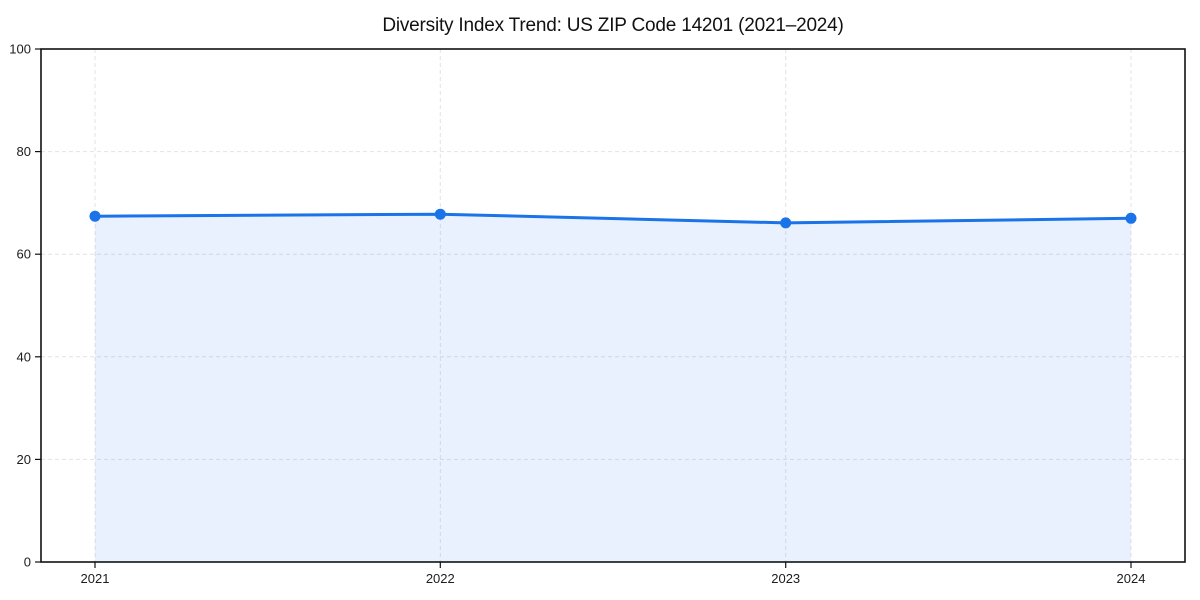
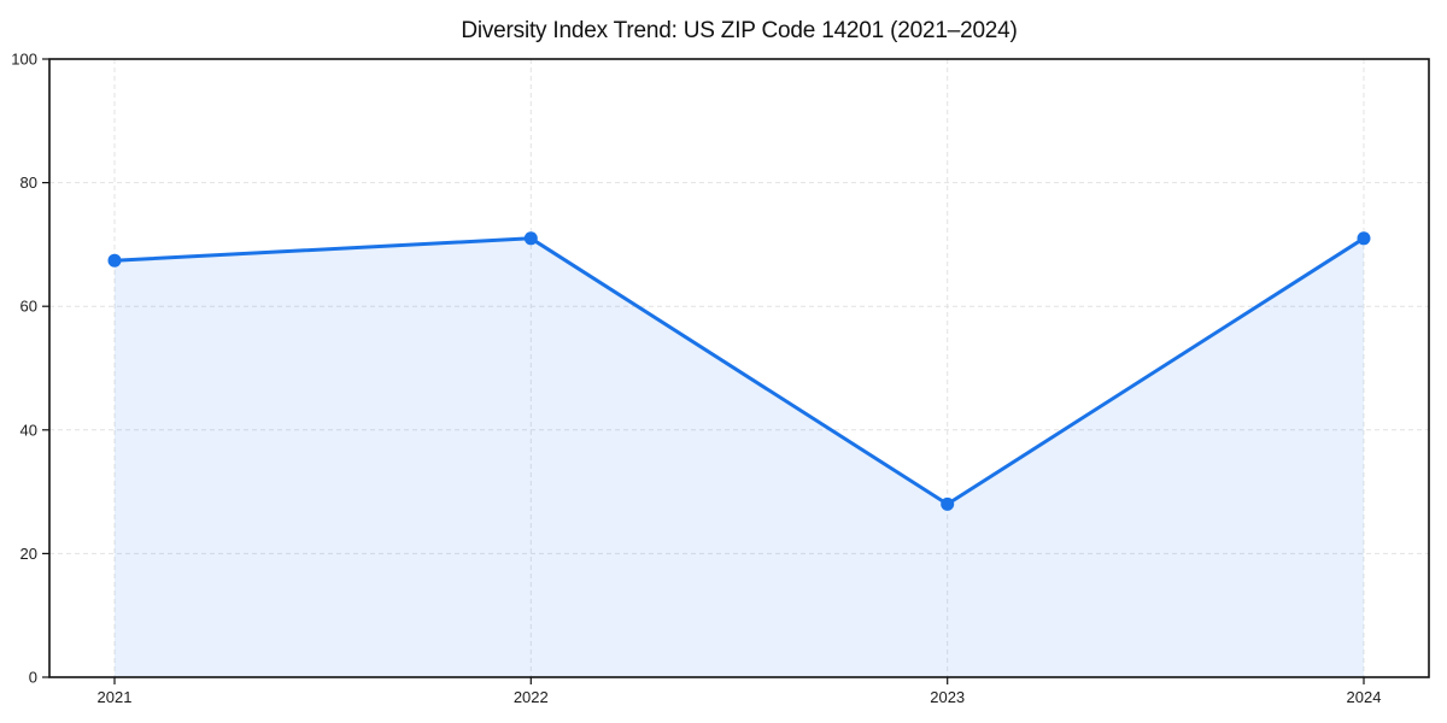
2022: 68 -> 71
2023: 66 -> 28
2024: 67 -> 71
